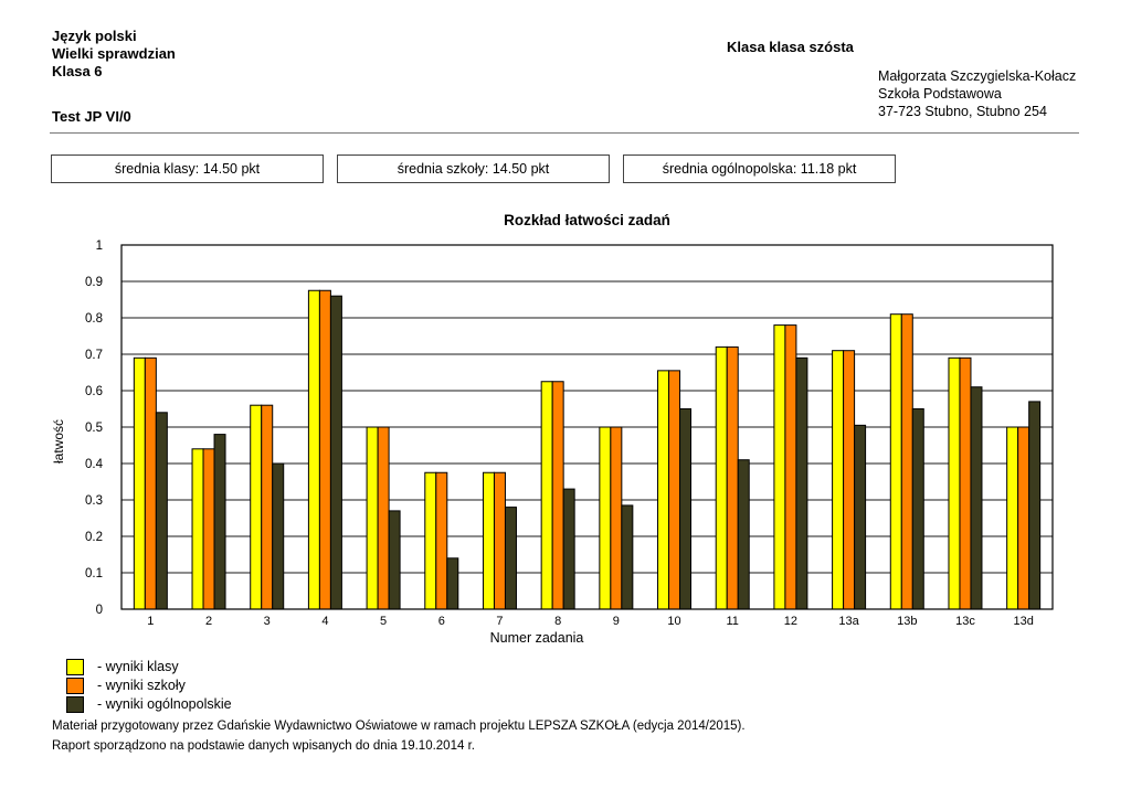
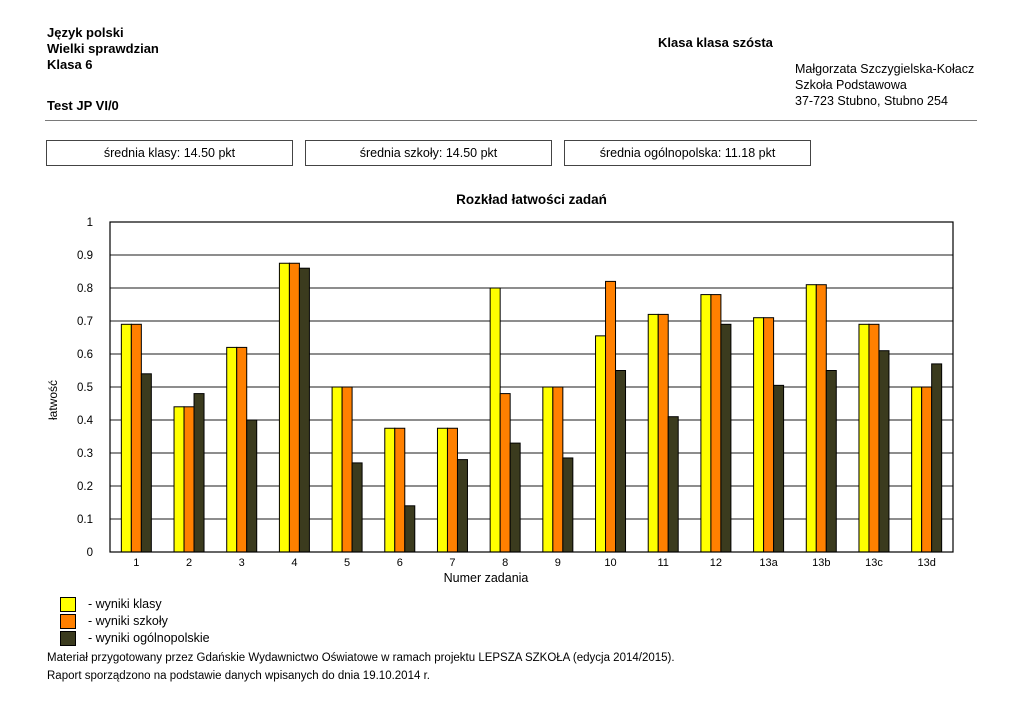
- wyniki klasy/3: 0.56 -> 0.62
- wyniki szkoły/3: 0.56 -> 0.62
- wyniki klasy/8: 0.62 -> 0.80
- wyniki szkoły/8: 0.62 -> 0.48
- wyniki szkoły/10: 0.66 -> 0.82
